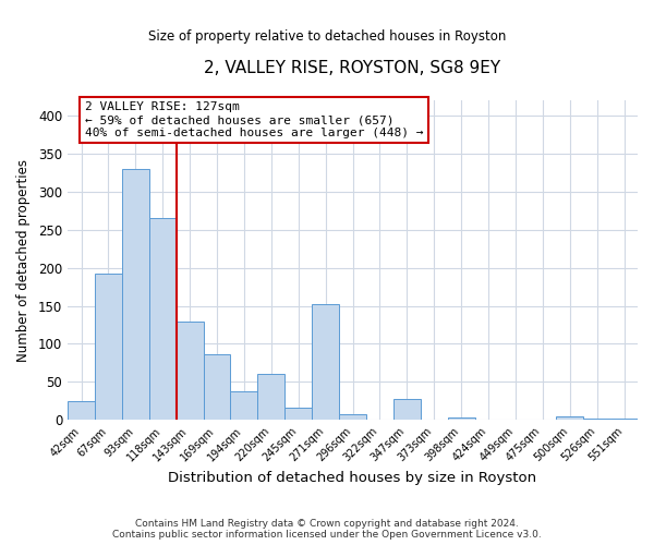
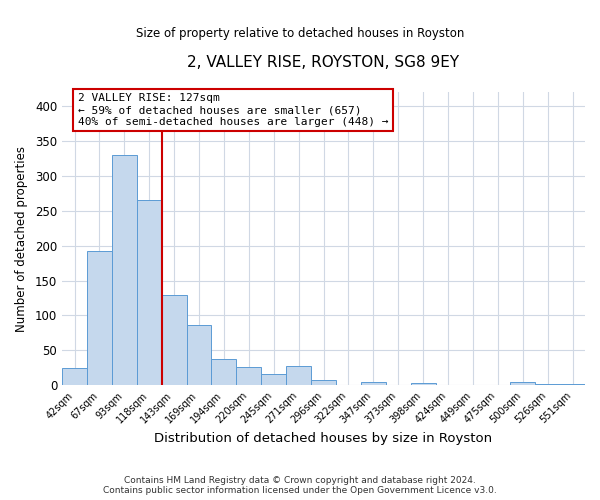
220sqm: 60 -> 26
271sqm: 152 -> 27
347sqm: 28 -> 5
